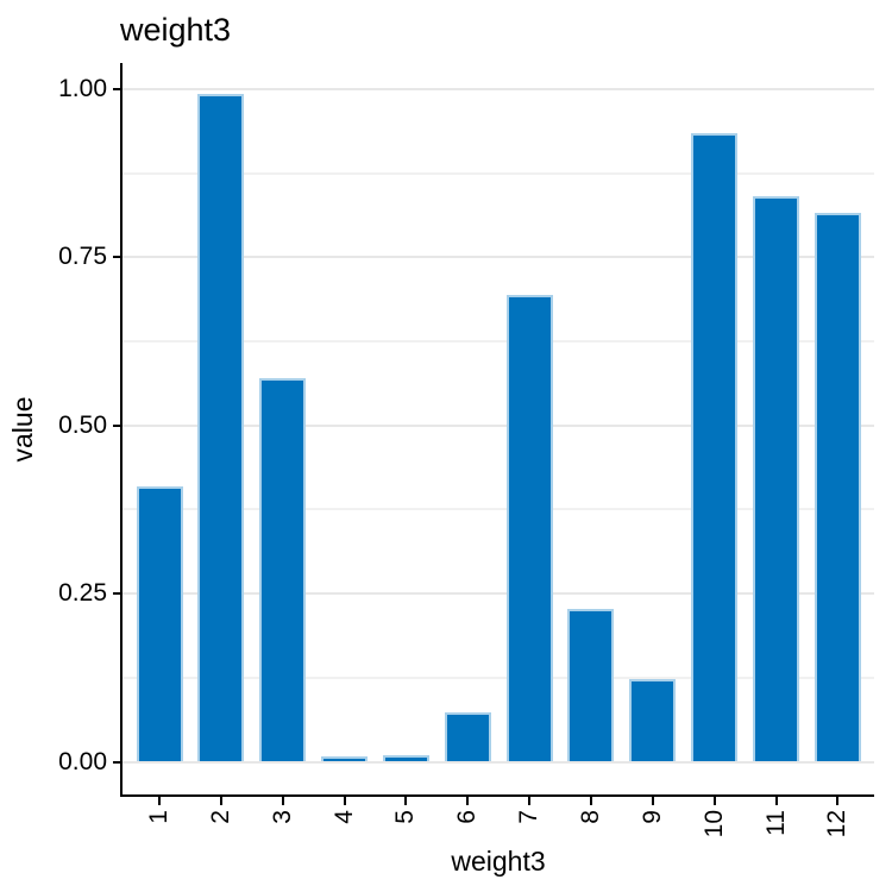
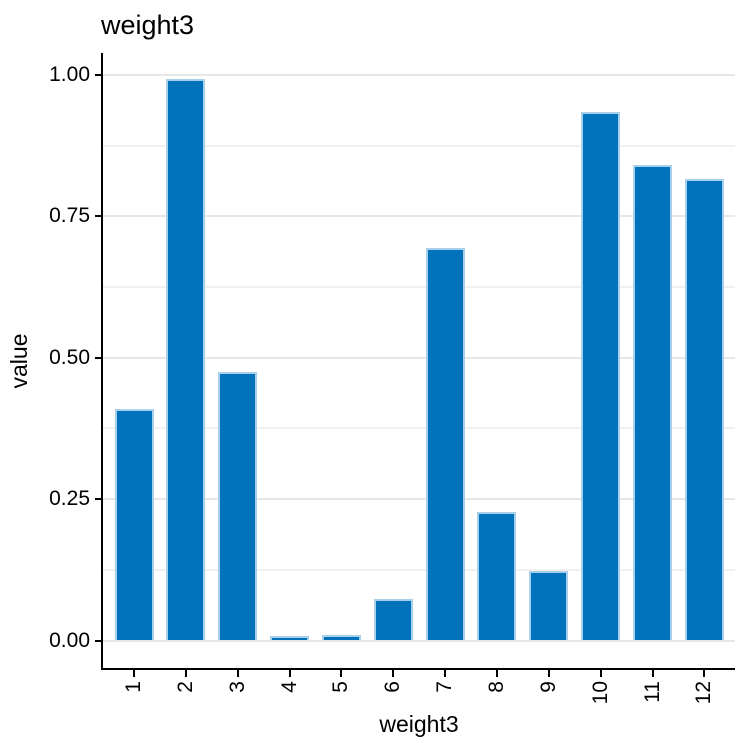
3: 0.57 -> 0.47
